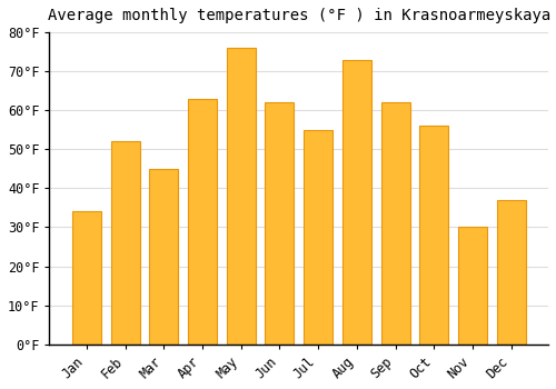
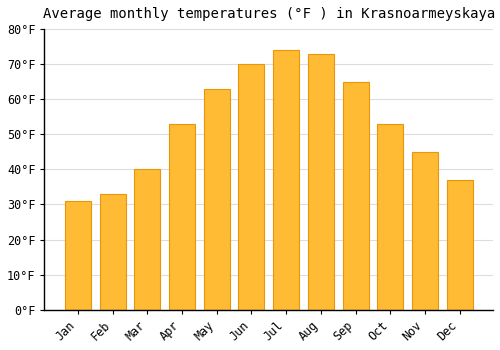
Jan: 34°F -> 31°F
Feb: 52°F -> 33°F
Mar: 45°F -> 40°F
Apr: 63°F -> 53°F
May: 76°F -> 63°F
Jun: 62°F -> 70°F
Jul: 55°F -> 74°F
Sep: 62°F -> 65°F
Oct: 56°F -> 53°F
Nov: 30°F -> 45°F
